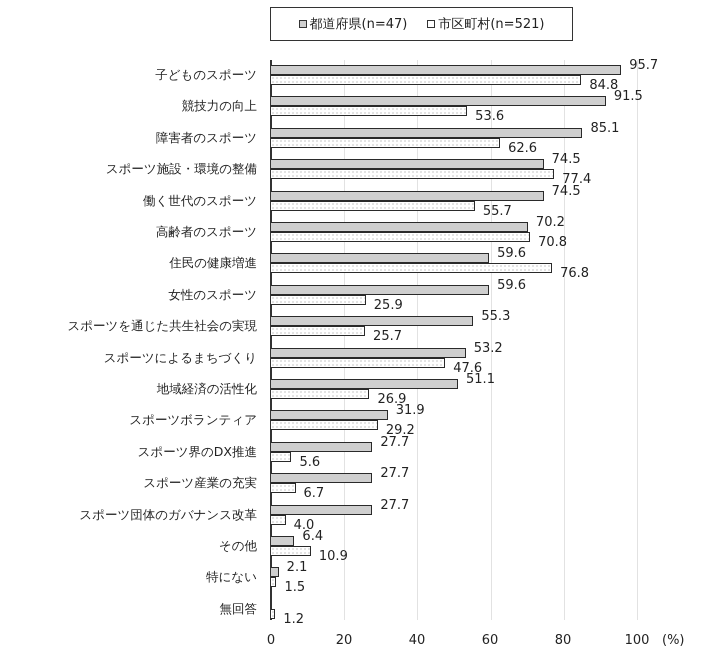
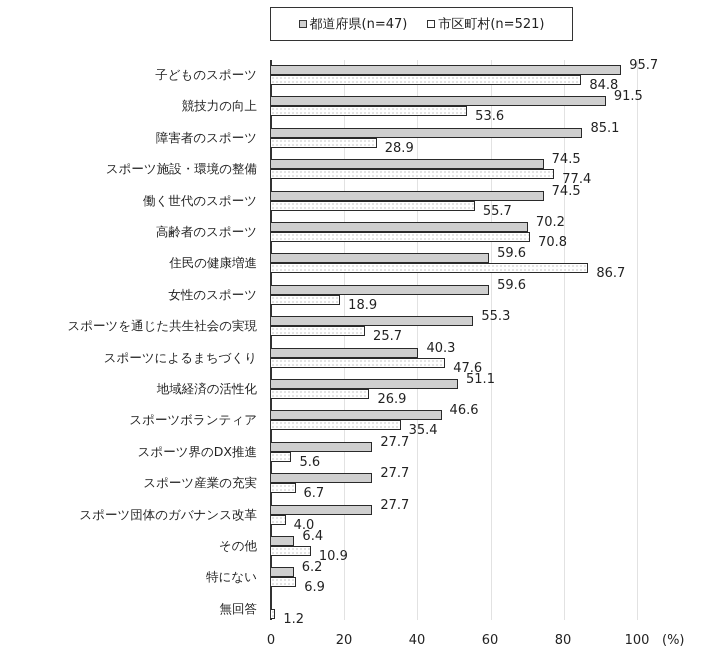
市区町村(n=521)/障害者のスポーツ: 62.6 -> 28.9
市区町村(n=521)/住民の健康増進: 76.8 -> 86.7
市区町村(n=521)/女性のスポーツ: 25.9 -> 18.9
都道府県(n=47)/スポーツによるまちづくり: 53.2 -> 40.3
都道府県(n=47)/スポーツボランティア: 31.9 -> 46.6
市区町村(n=521)/スポーツボランティア: 29.2 -> 35.4
都道府県(n=47)/特にない: 2.1 -> 6.2
市区町村(n=521)/特にない: 1.5 -> 6.9
